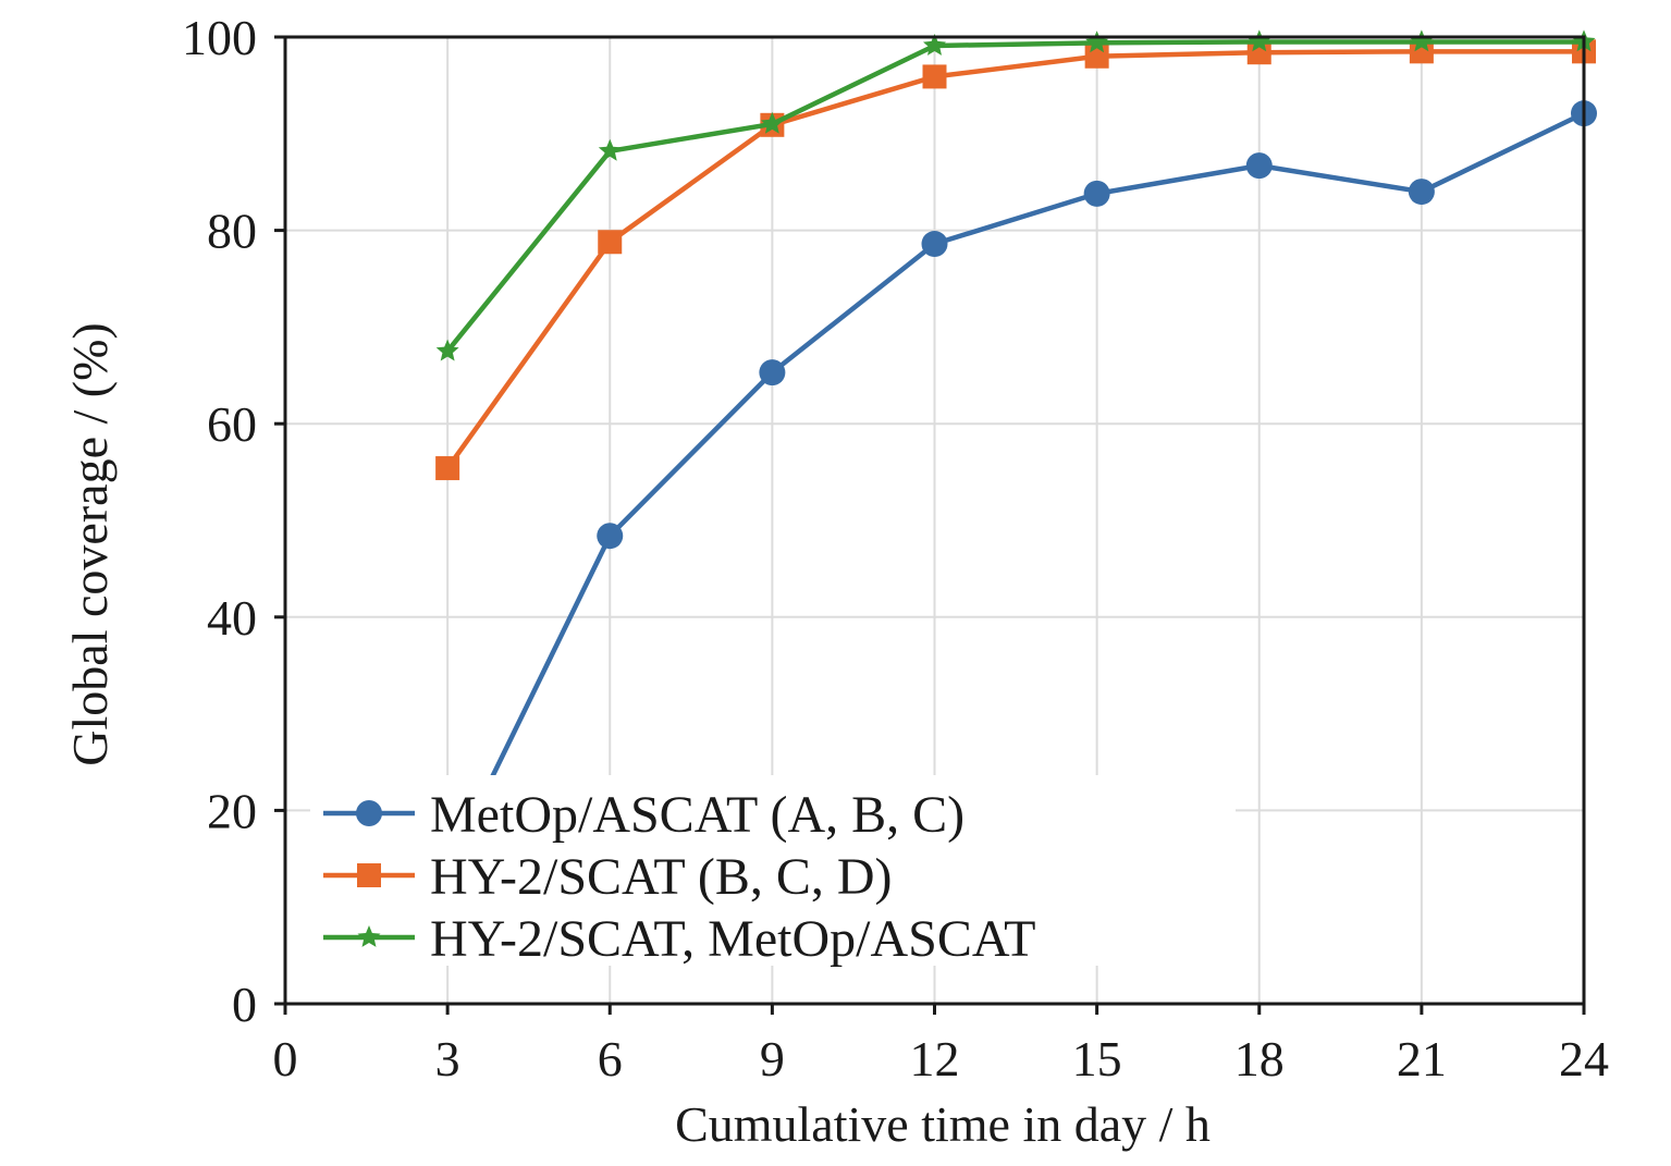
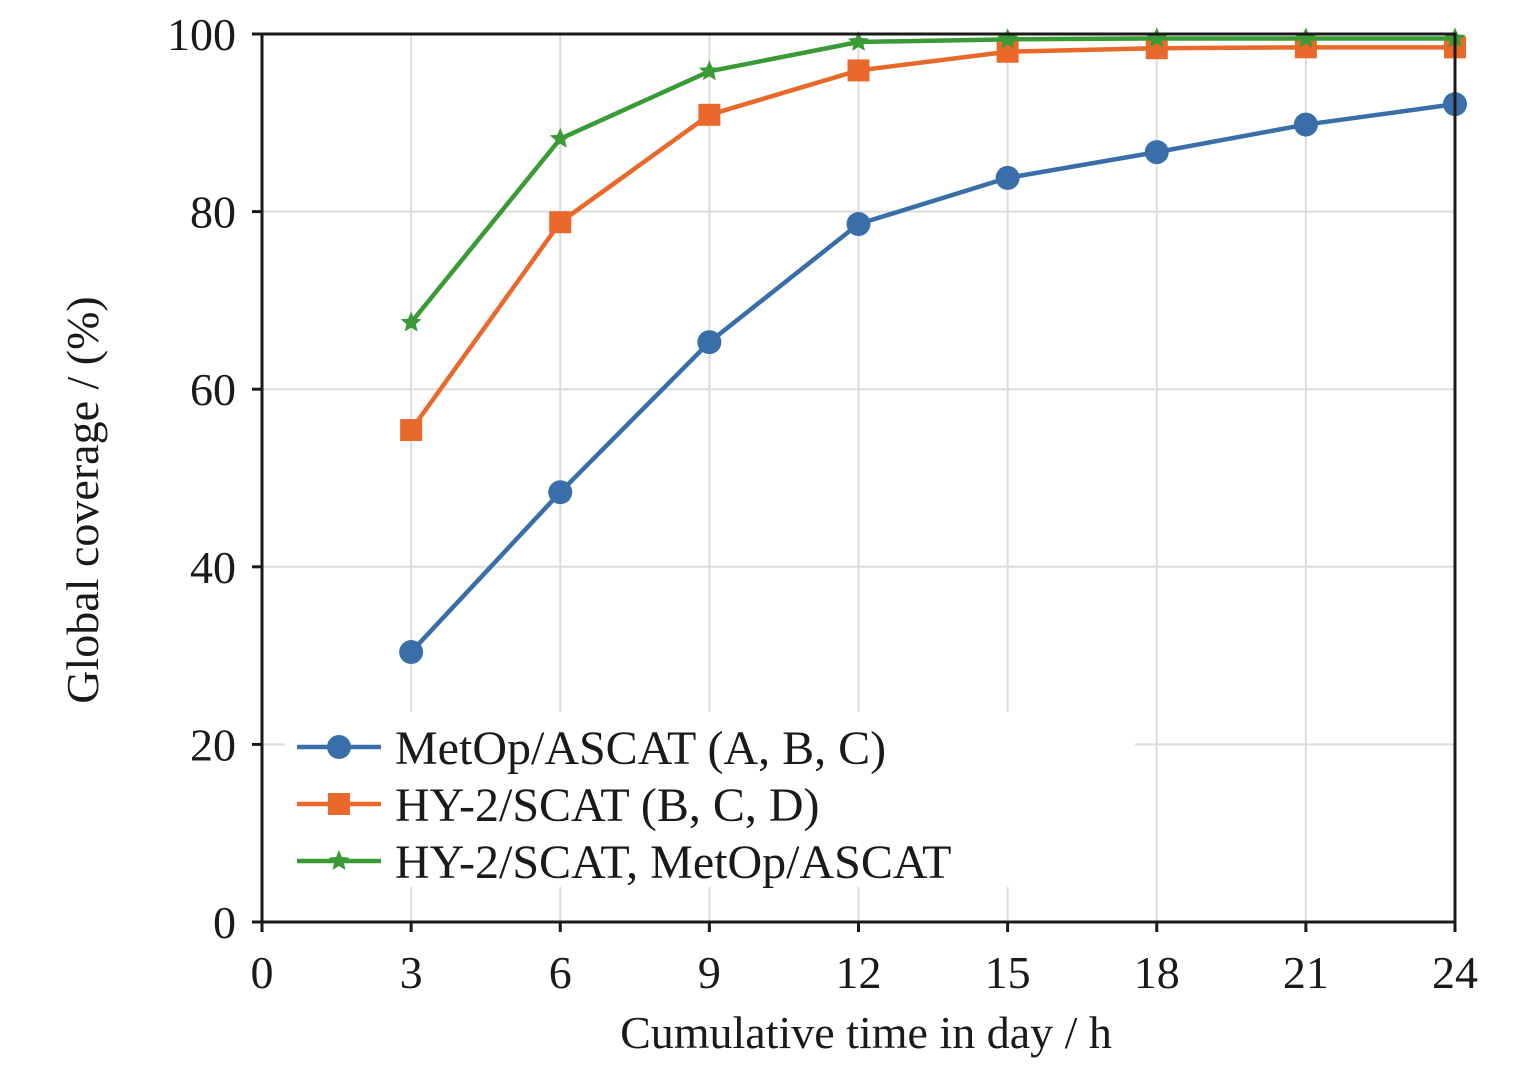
MetOp/ASCAT (A, B, C)/3: 14 -> 30
HY-2/SCAT, MetOp/ASCAT/9: 91 -> 96
MetOp/ASCAT (A, B, C)/21: 84 -> 90
